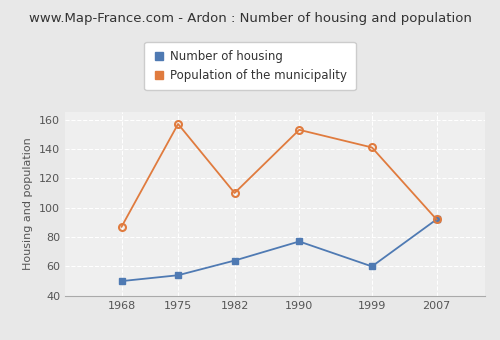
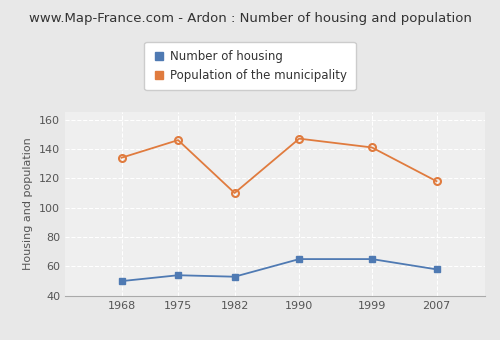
Population of the municipality/1968: 87 -> 134
Population of the municipality/1975: 157 -> 146
Number of housing/1982: 64 -> 53
Number of housing/1990: 77 -> 65
Population of the municipality/1990: 153 -> 147
Number of housing/1999: 60 -> 65
Number of housing/2007: 92 -> 58
Population of the municipality/2007: 92 -> 118
